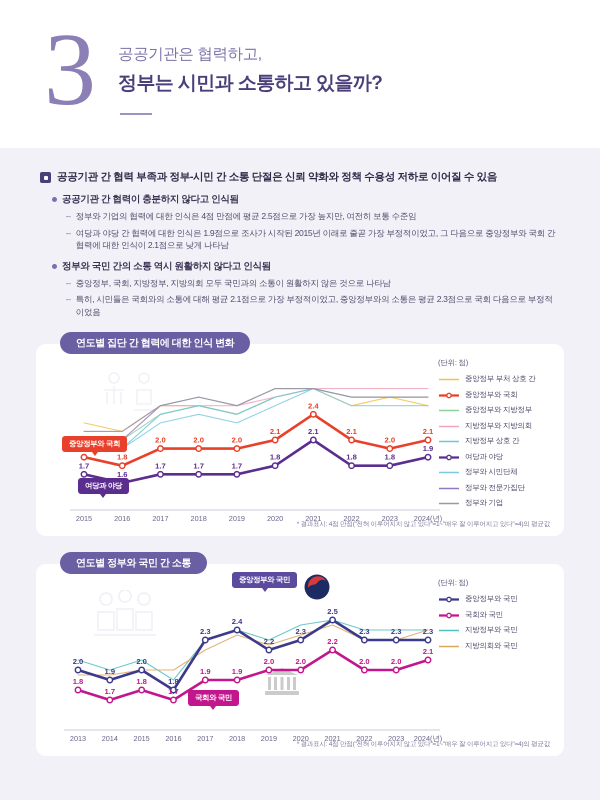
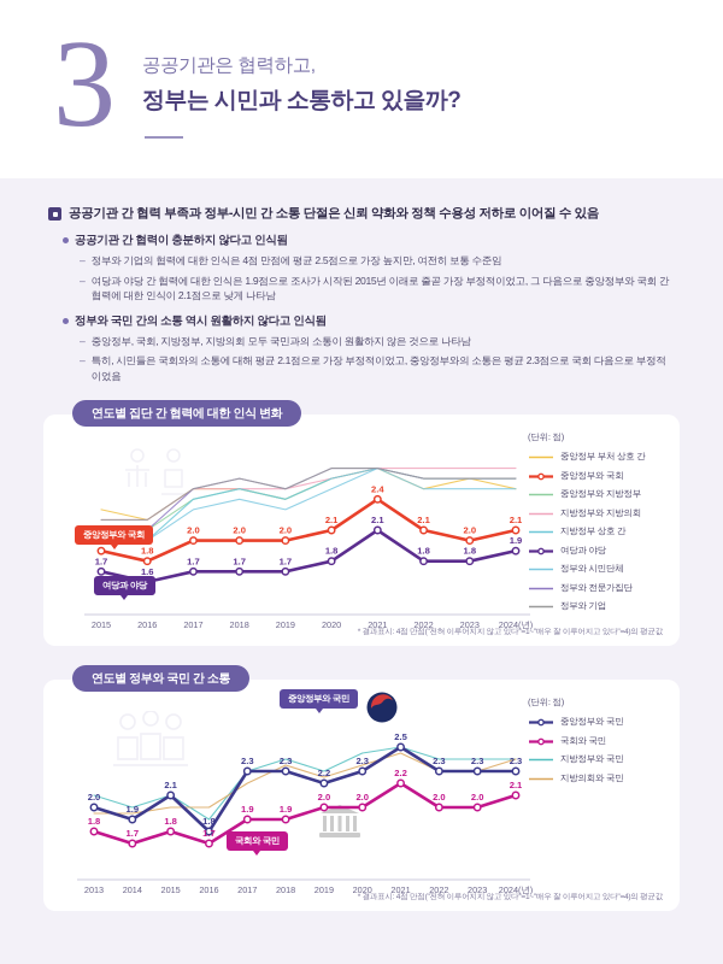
연도별 정부와 국민 간 소통/중앙정부와 국민/2015: 2.0 -> 2.1
연도별 정부와 국민 간 소통/중앙정부와 국민/2018: 2.4 -> 2.3
